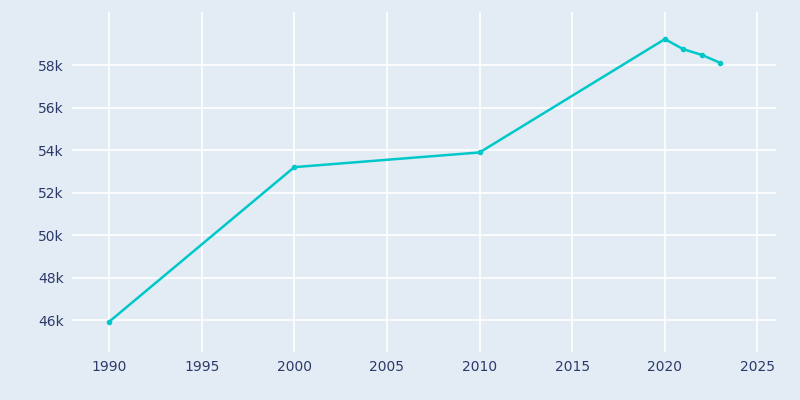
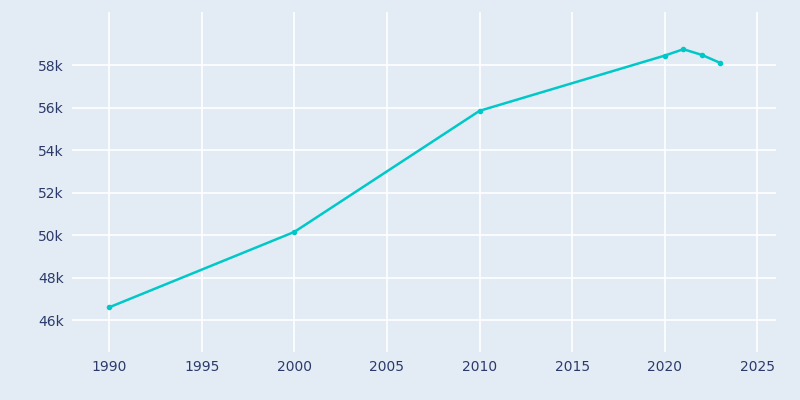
1990: 45.92k -> 46.60k
2000: 53.20k -> 50.15k
2010: 53.89k -> 55.85k
2020: 59.22k -> 58.45k
